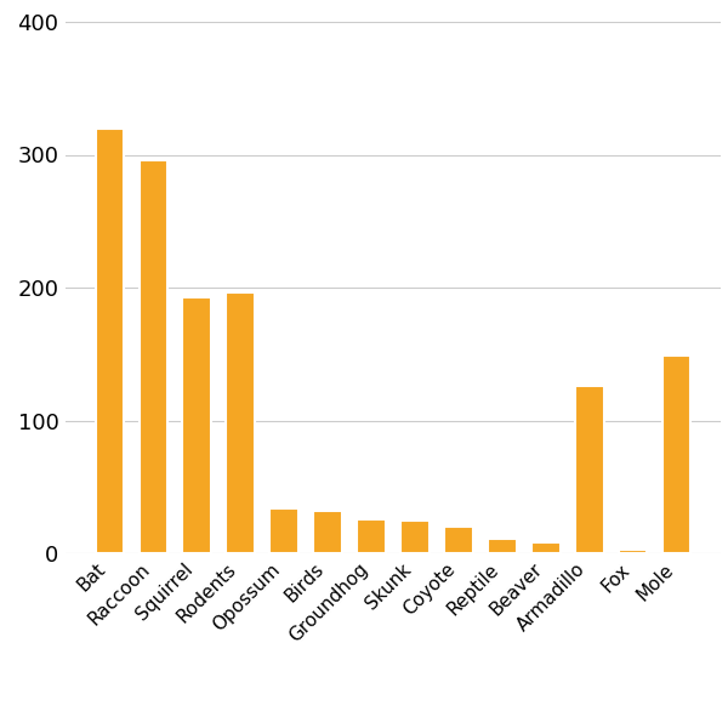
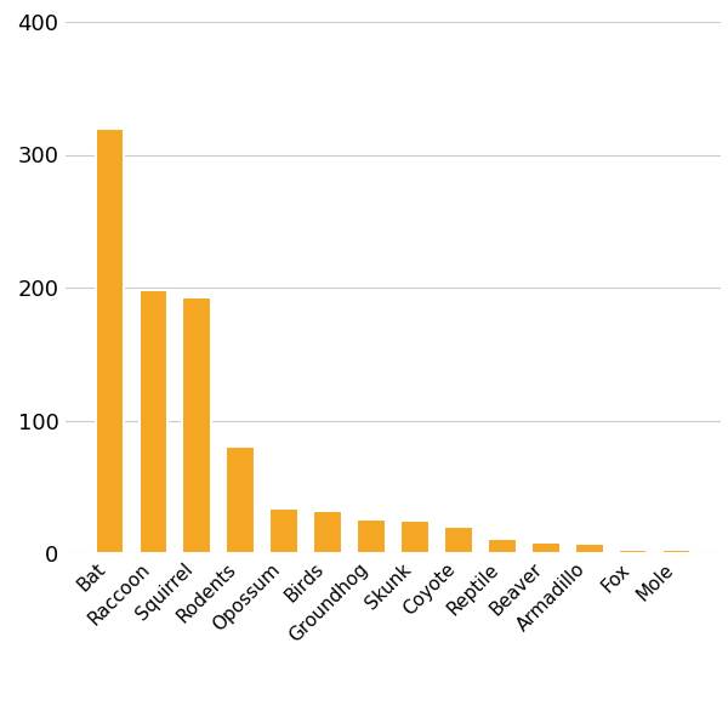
Raccoon: 296 -> 198
Rodents: 196 -> 80
Armadillo: 126 -> 7
Mole: 149 -> 3
